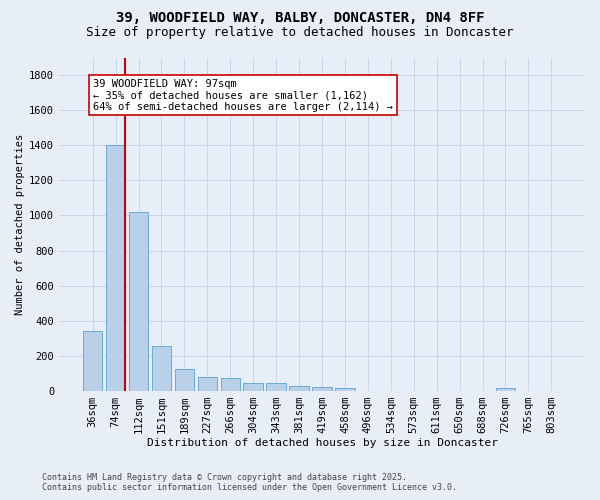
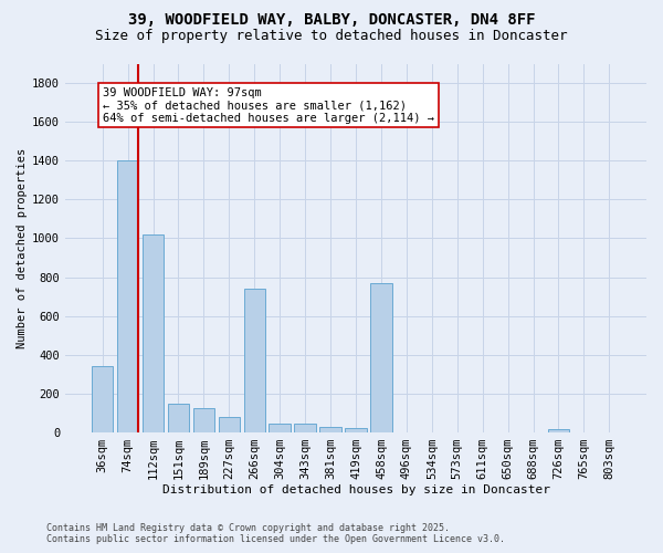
151sqm: 260 -> 150
266sqm: 80 -> 740
458sqm: 20 -> 770
